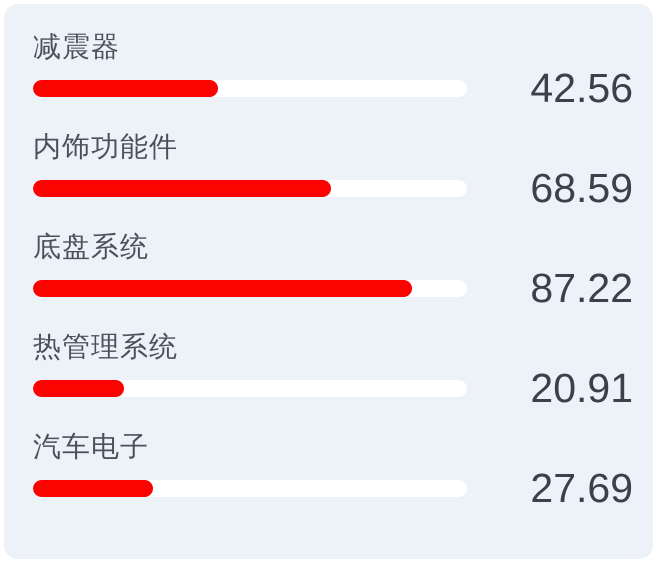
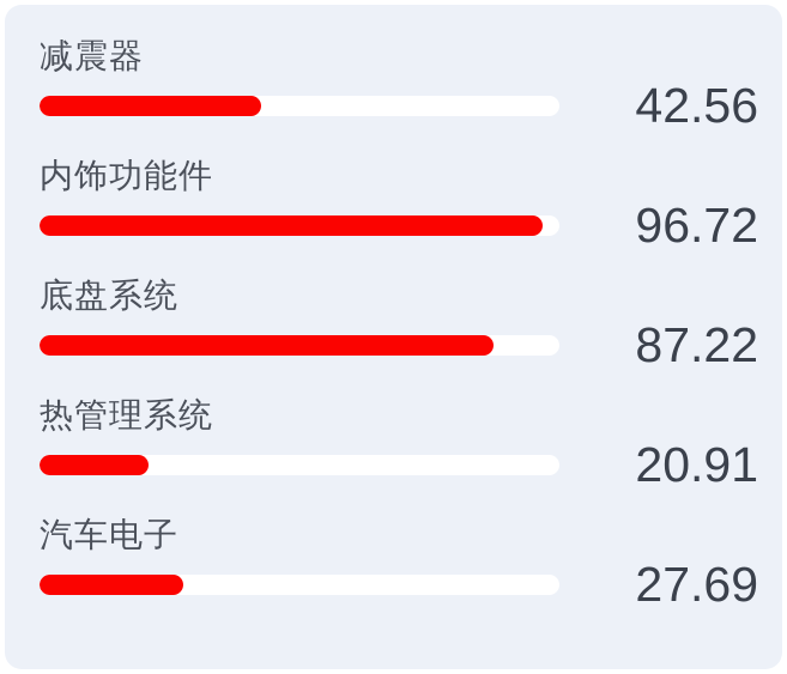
内饰功能件: 68.59 -> 96.72
